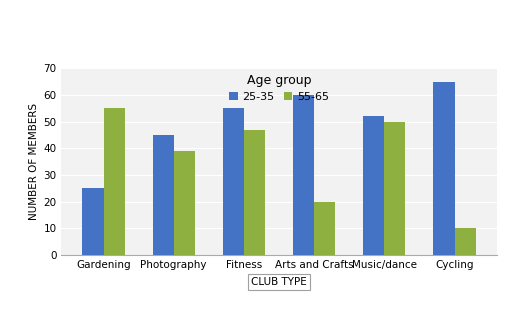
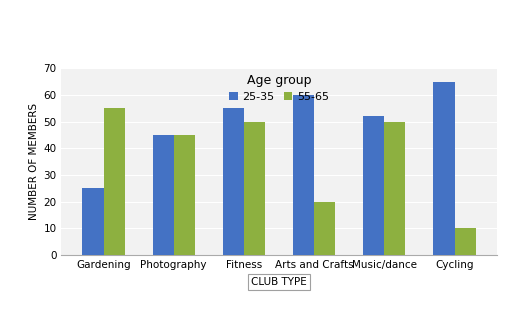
55-65/Photography: 39 -> 45
55-65/Fitness: 47 -> 50
